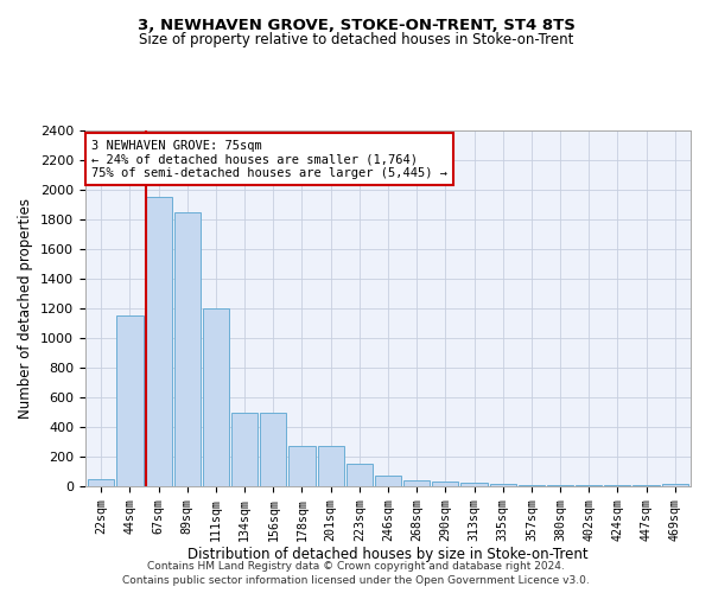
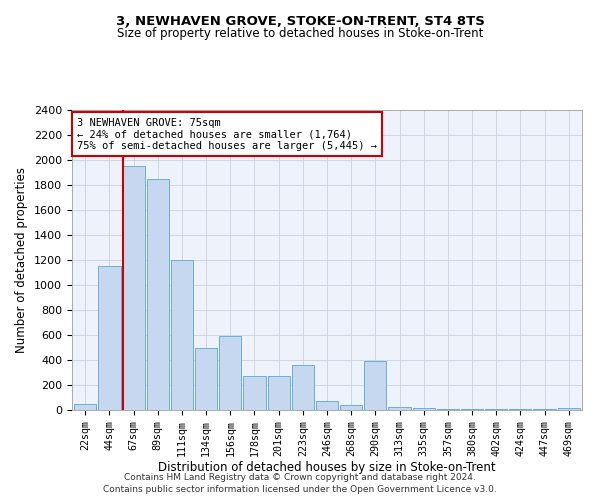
156sqm: 500 -> 590
223sqm: 150 -> 360
290sqm: 40 -> 390
